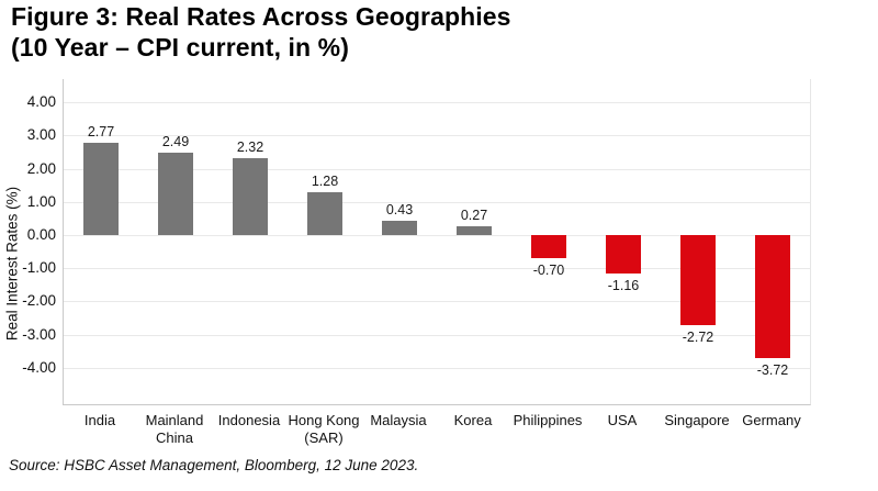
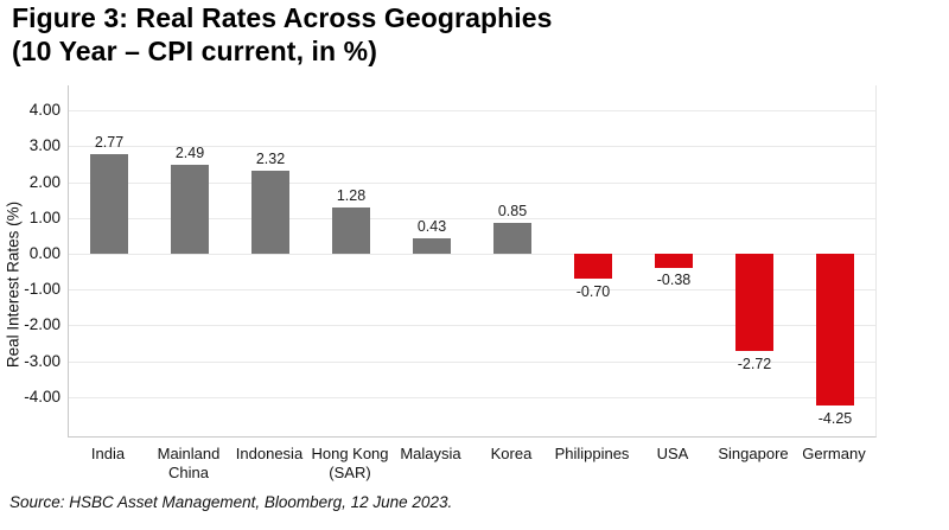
Korea: 0.27 -> 0.85
USA: -1.16 -> -0.38
Germany: -3.72 -> -4.25
